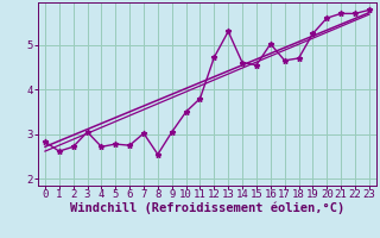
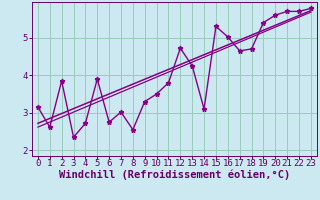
0: 2.83 -> 3.15
2: 2.72 -> 3.85
3: 3.05 -> 2.35
5: 2.78 -> 3.90
9: 3.05 -> 3.30
13: 5.30 -> 4.25
14: 4.60 -> 3.10
15: 4.55 -> 5.30
19: 5.25 -> 5.40
